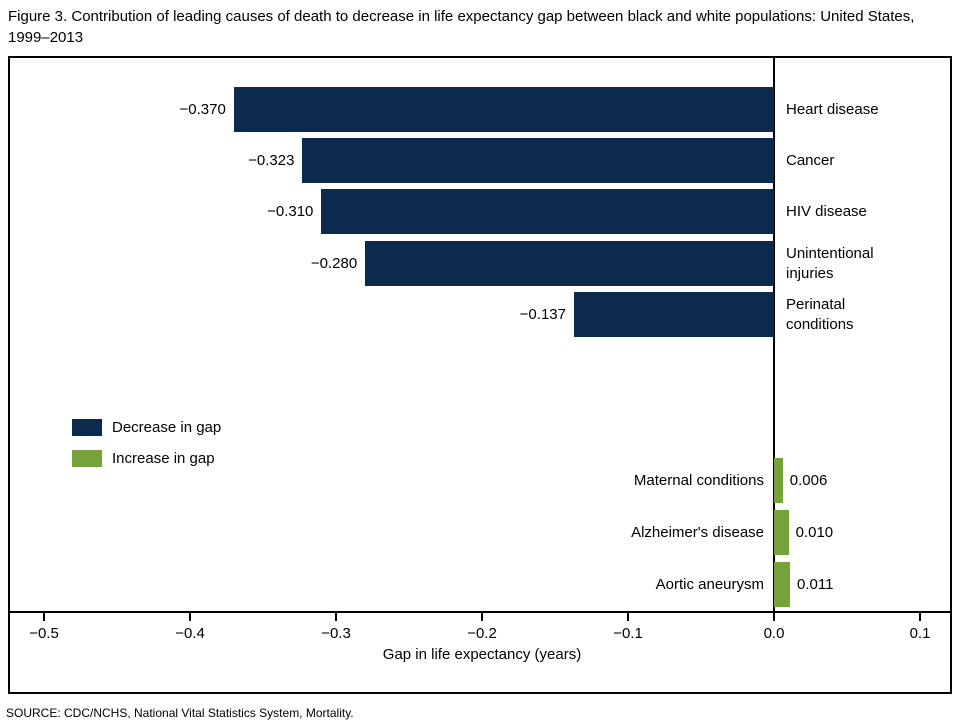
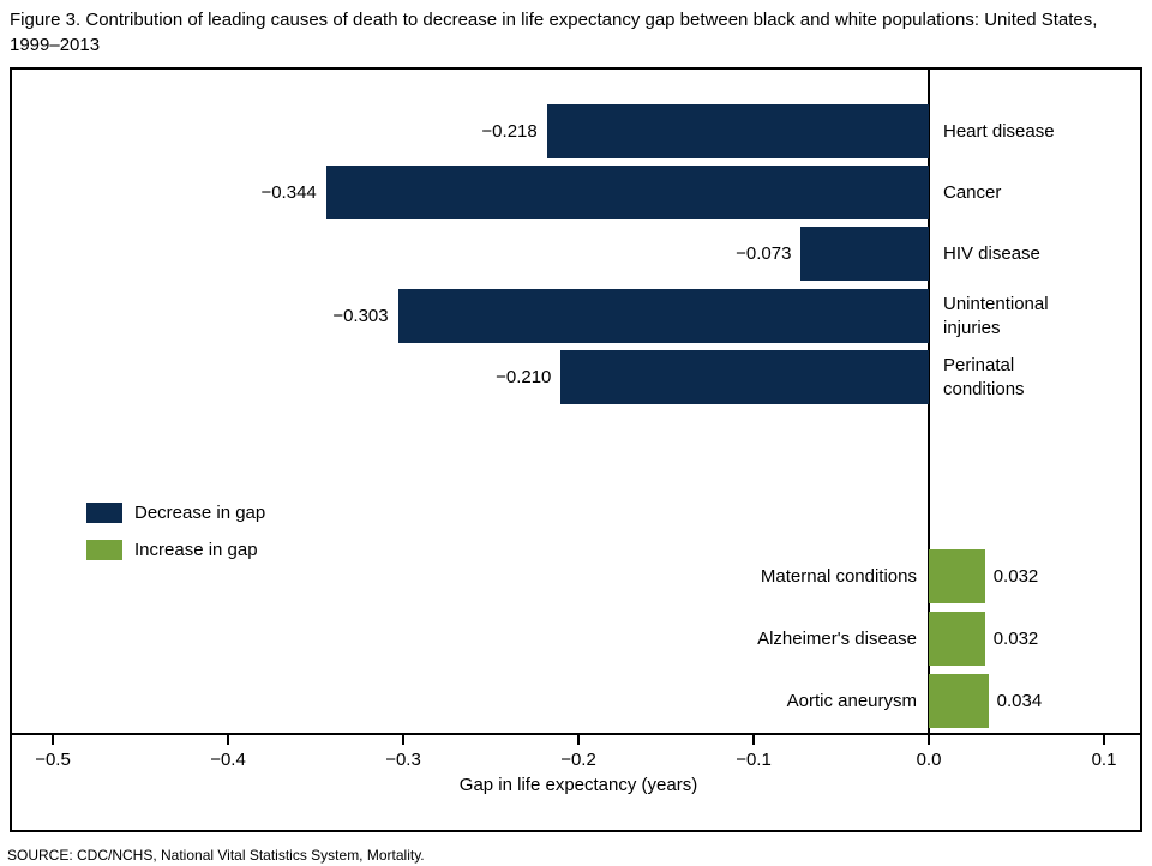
Heart disease: −0.370 -> −0.218
Cancer: −0.323 -> −0.344
HIV disease: −0.310 -> −0.073
Unintentional injuries: −0.280 -> −0.303
Perinatal conditions: −0.137 -> −0.210
Maternal conditions: 0.006 -> 0.032
Alzheimer's disease: 0.010 -> 0.032
Aortic aneurysm: 0.011 -> 0.034
